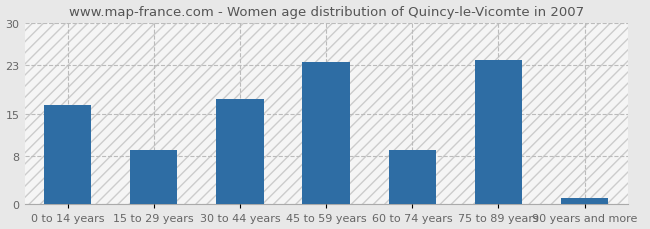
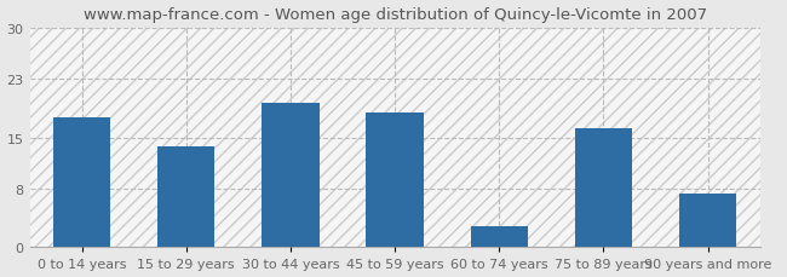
0 to 14 years: 16.5 -> 17.8
15 to 29 years: 9.0 -> 13.8
30 to 44 years: 17.5 -> 19.8
45 to 59 years: 23.5 -> 18.4
60 to 74 years: 9.0 -> 2.8
75 to 89 years: 23.8 -> 16.2
90 years and more: 1.0 -> 7.4
